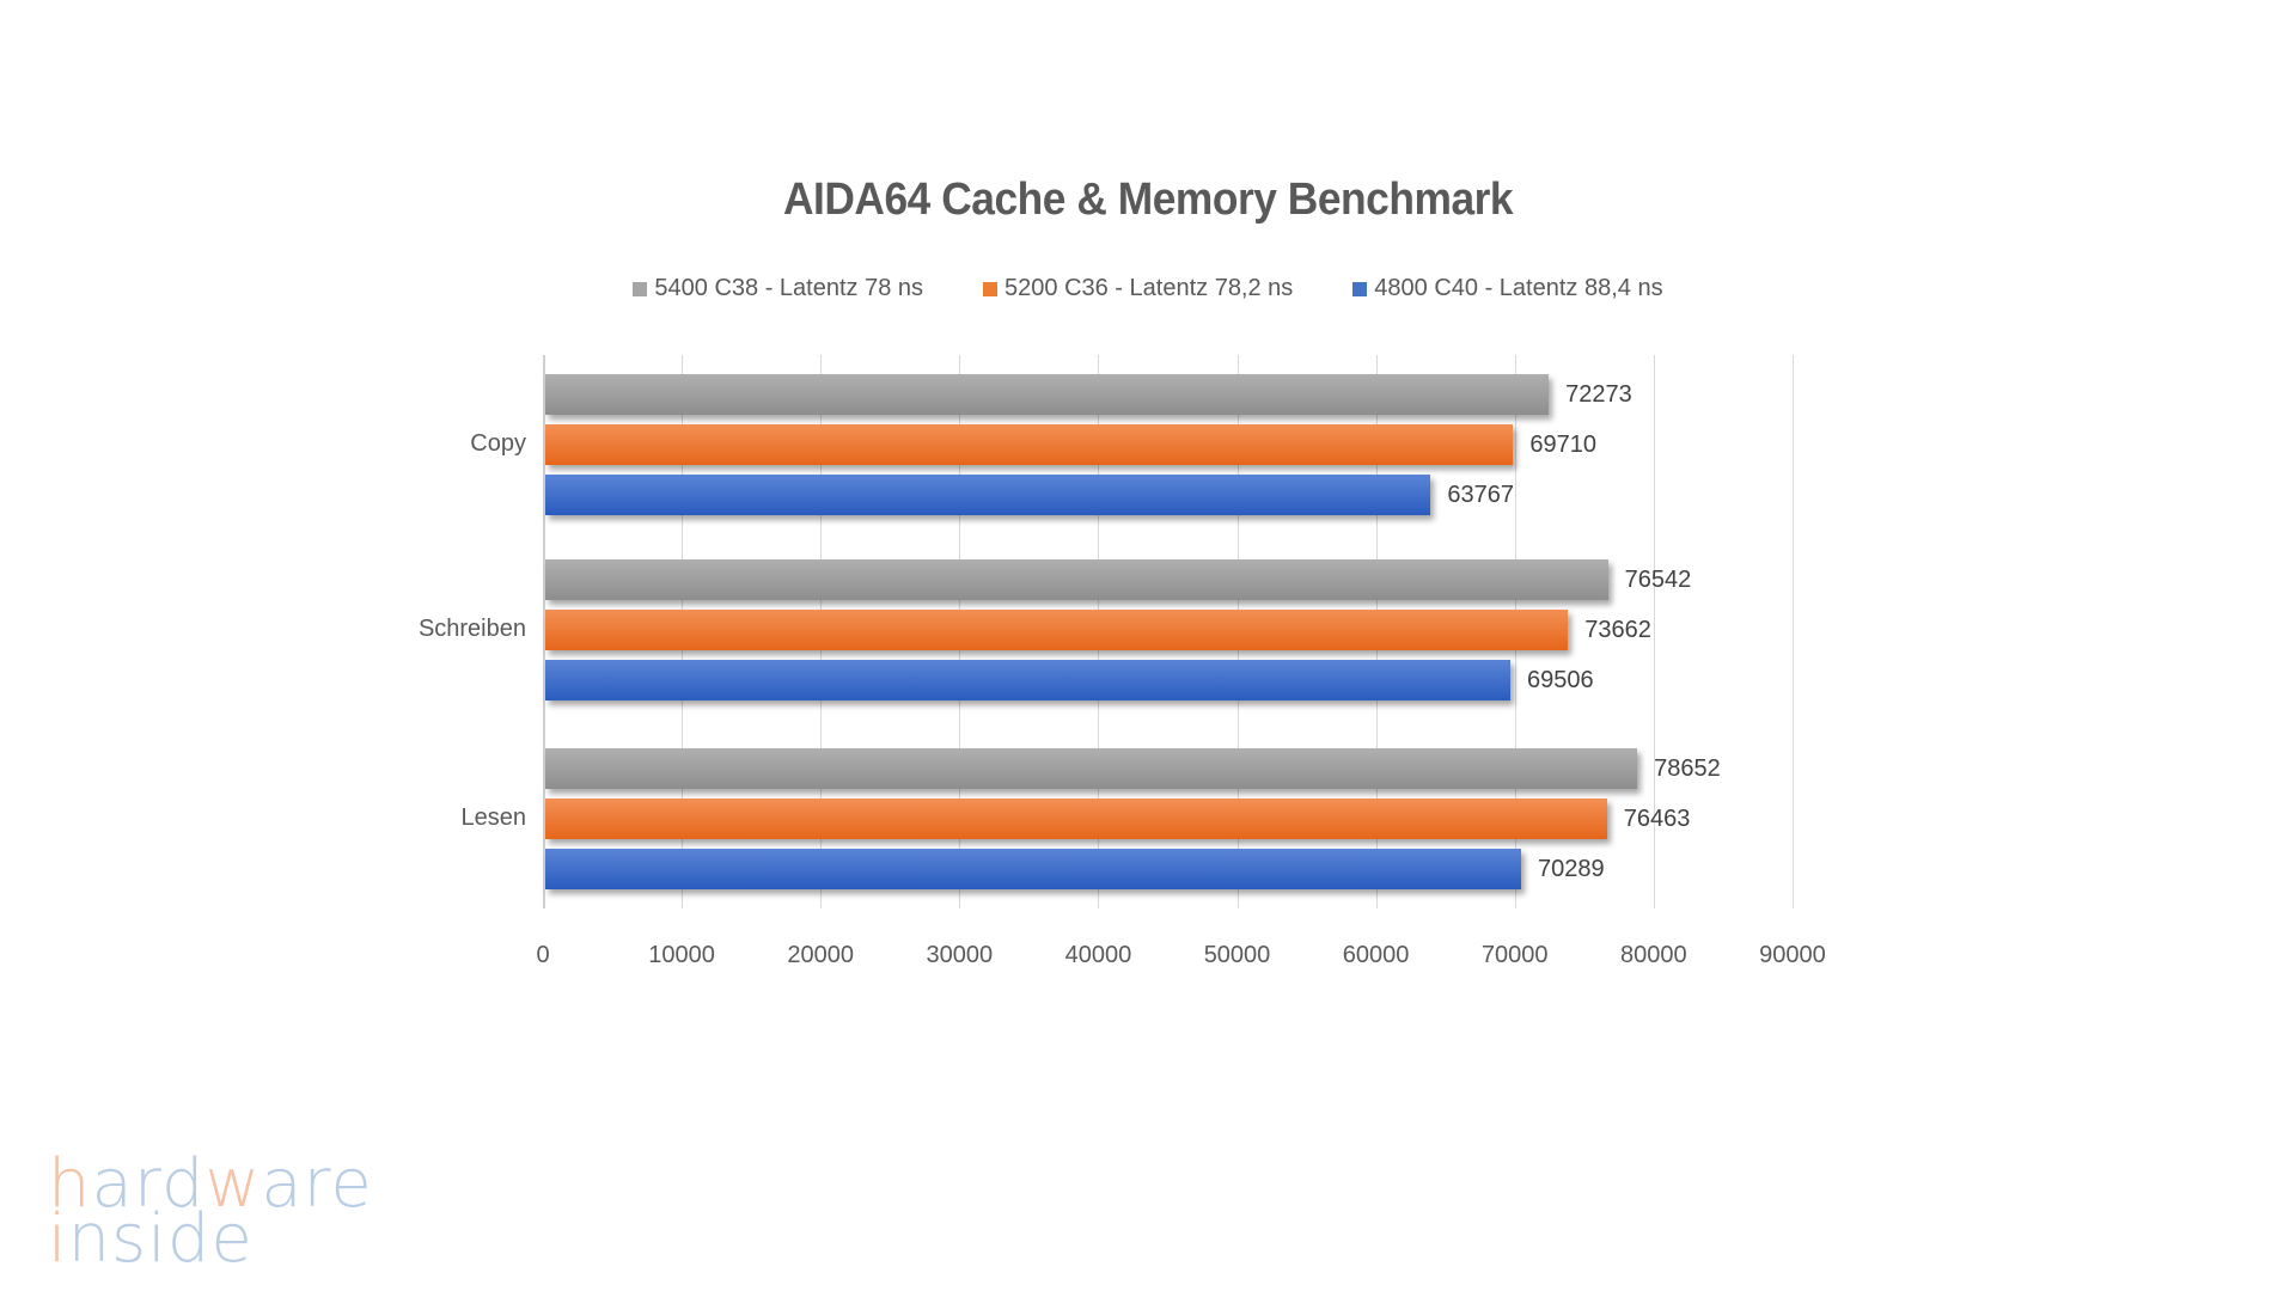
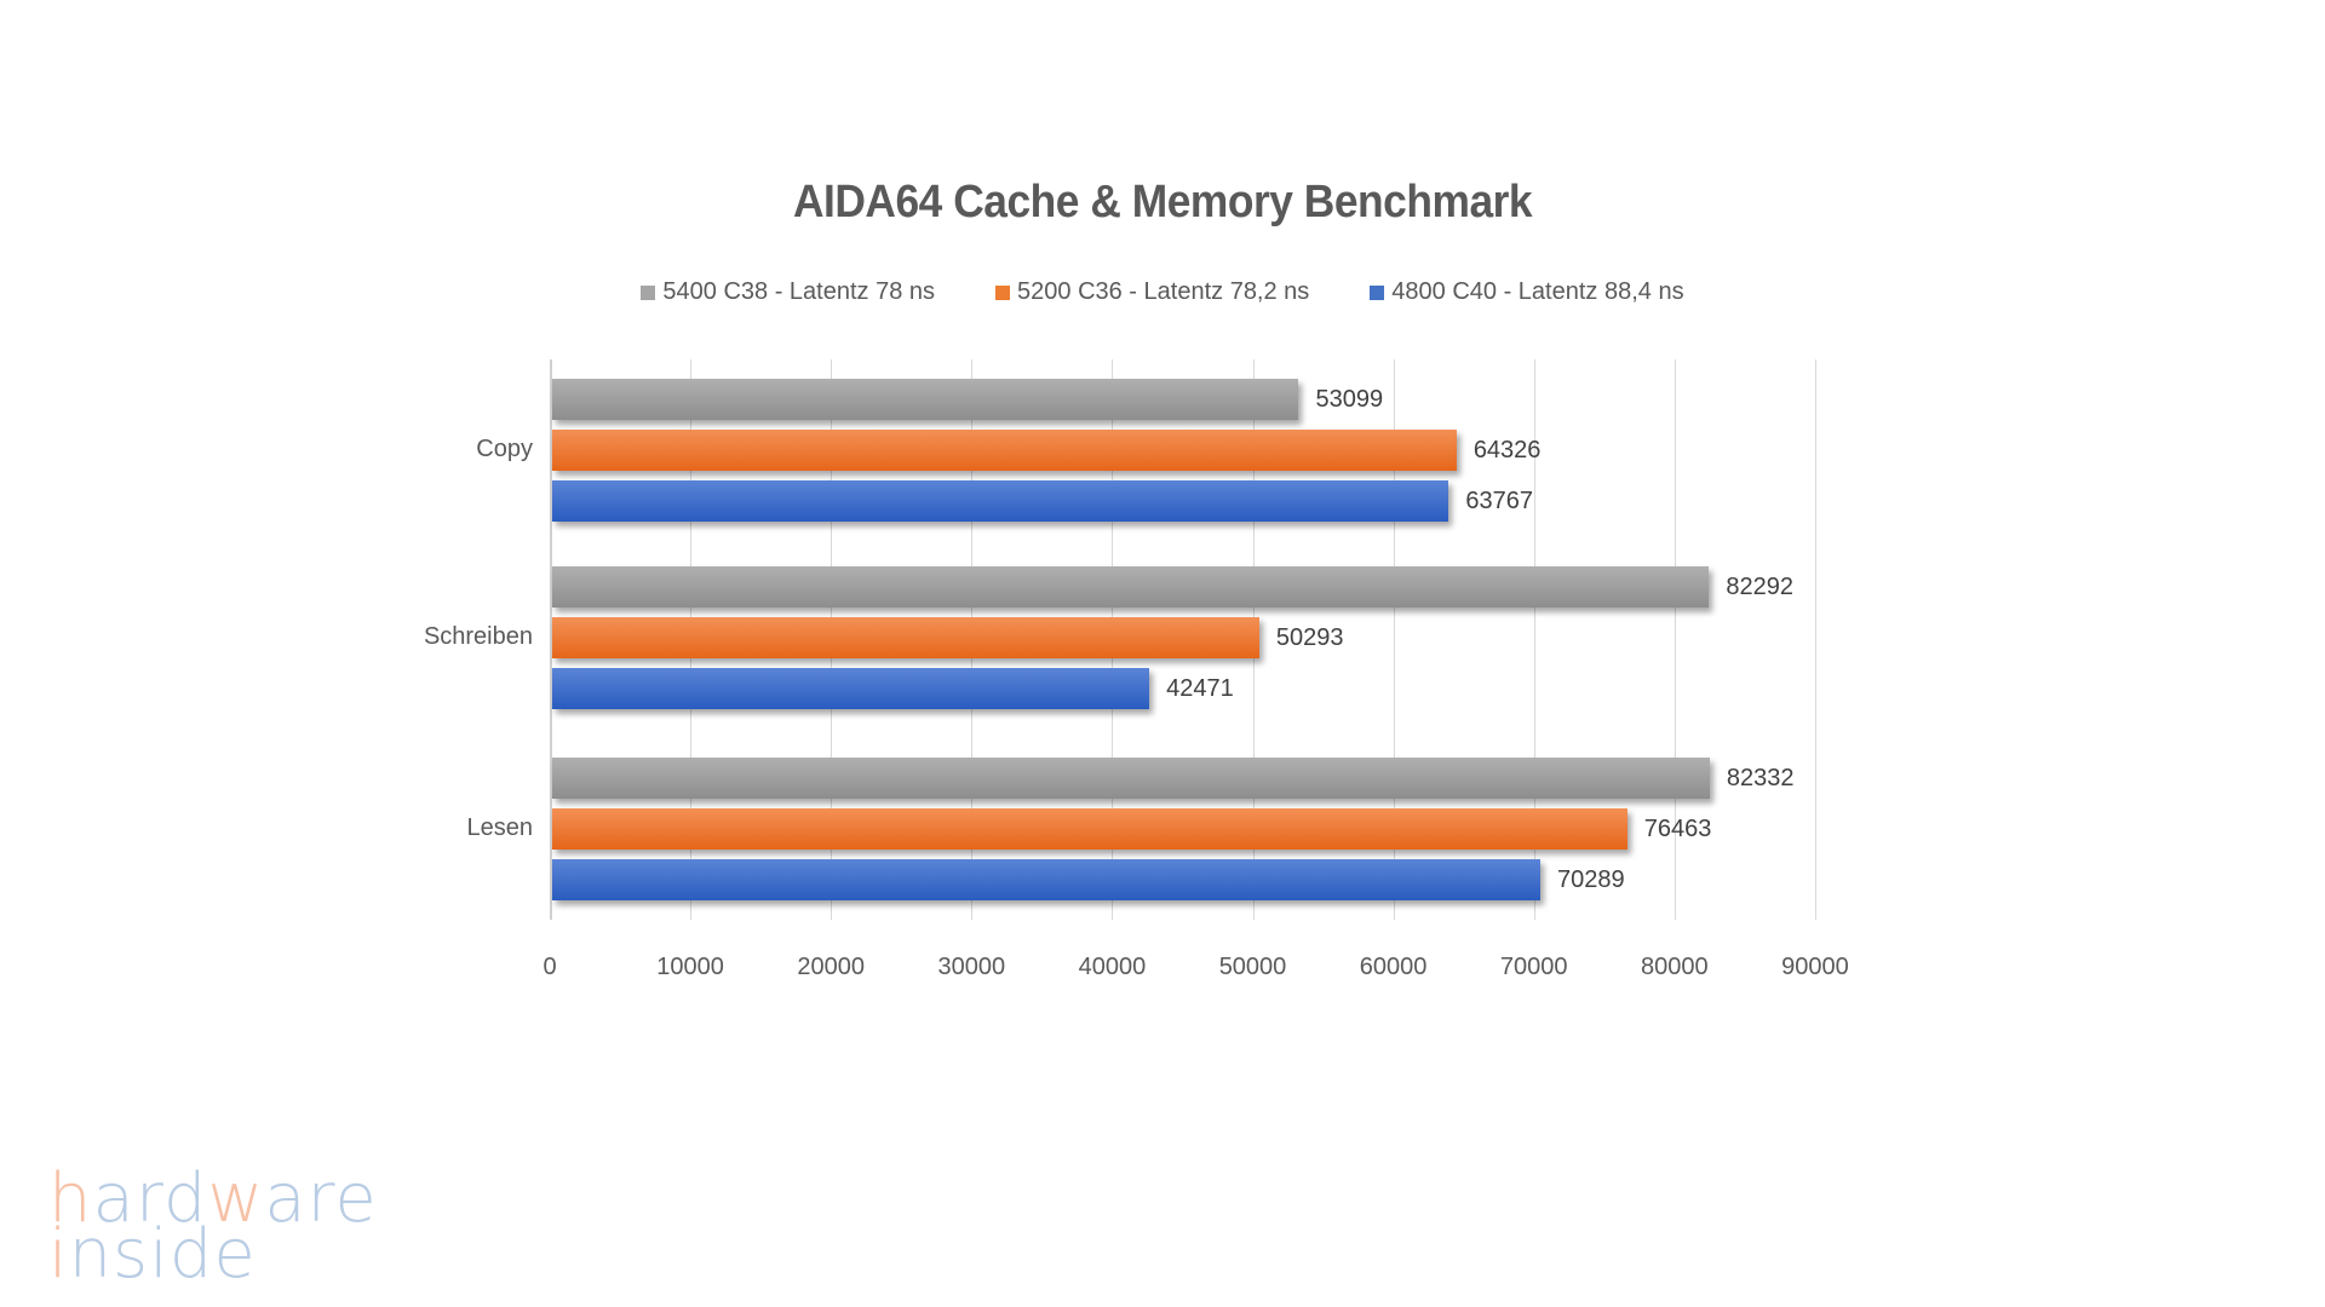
5400 C38 - Latentz 78 ns/Copy: 72273 -> 53099
5200 C36 - Latentz 78,2 ns/Copy: 69710 -> 64326
5400 C38 - Latentz 78 ns/Schreiben: 76542 -> 82292
5200 C36 - Latentz 78,2 ns/Schreiben: 73662 -> 50293
4800 C40 - Latentz 88,4 ns/Schreiben: 69506 -> 42471
5400 C38 - Latentz 78 ns/Lesen: 78652 -> 82332
